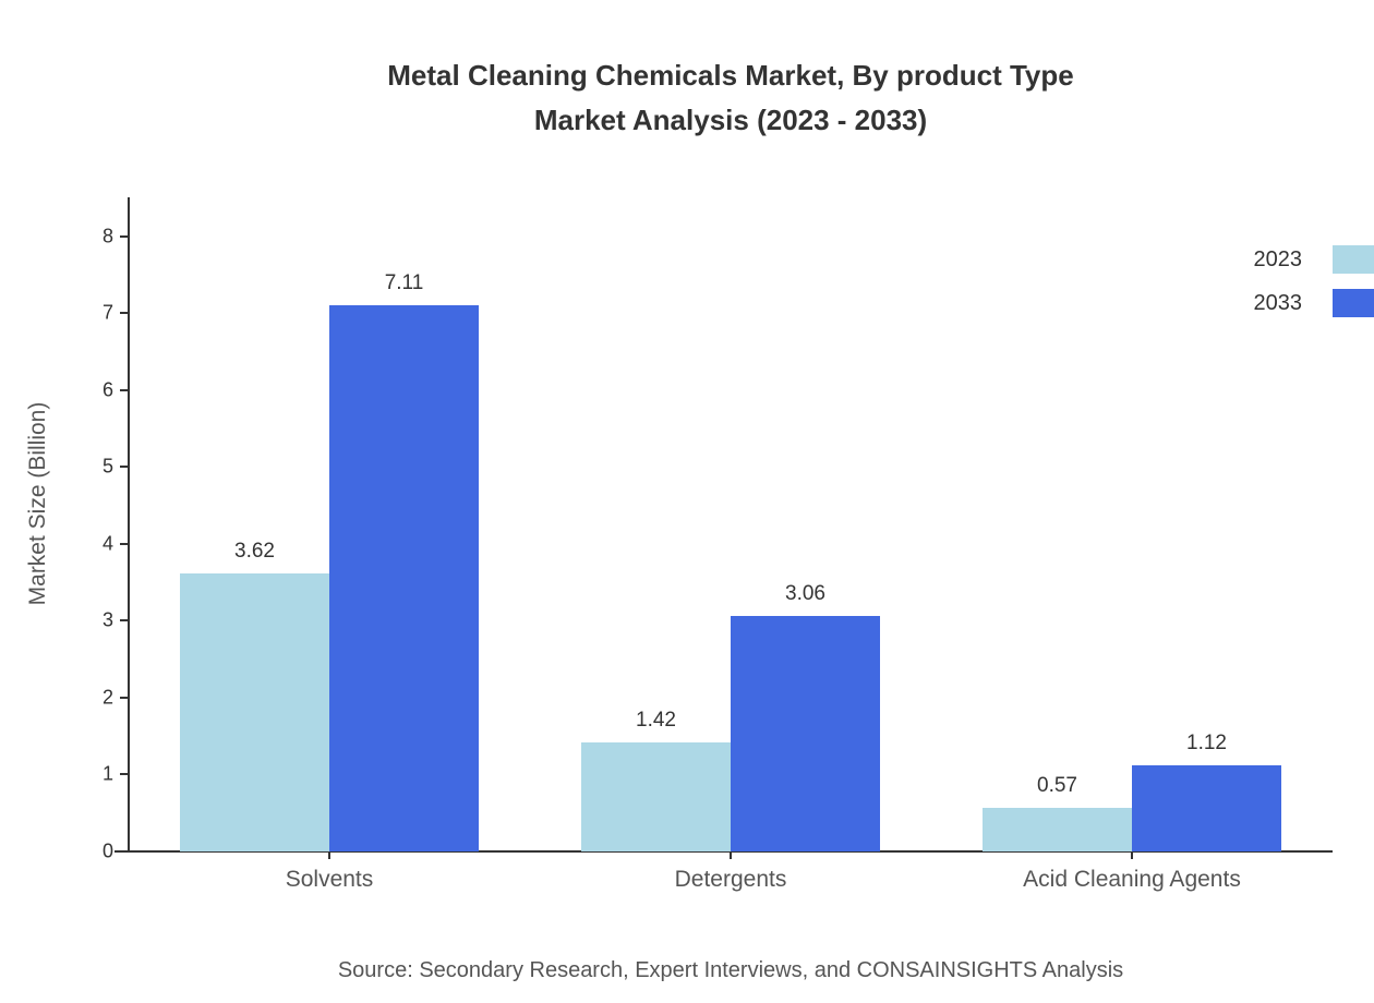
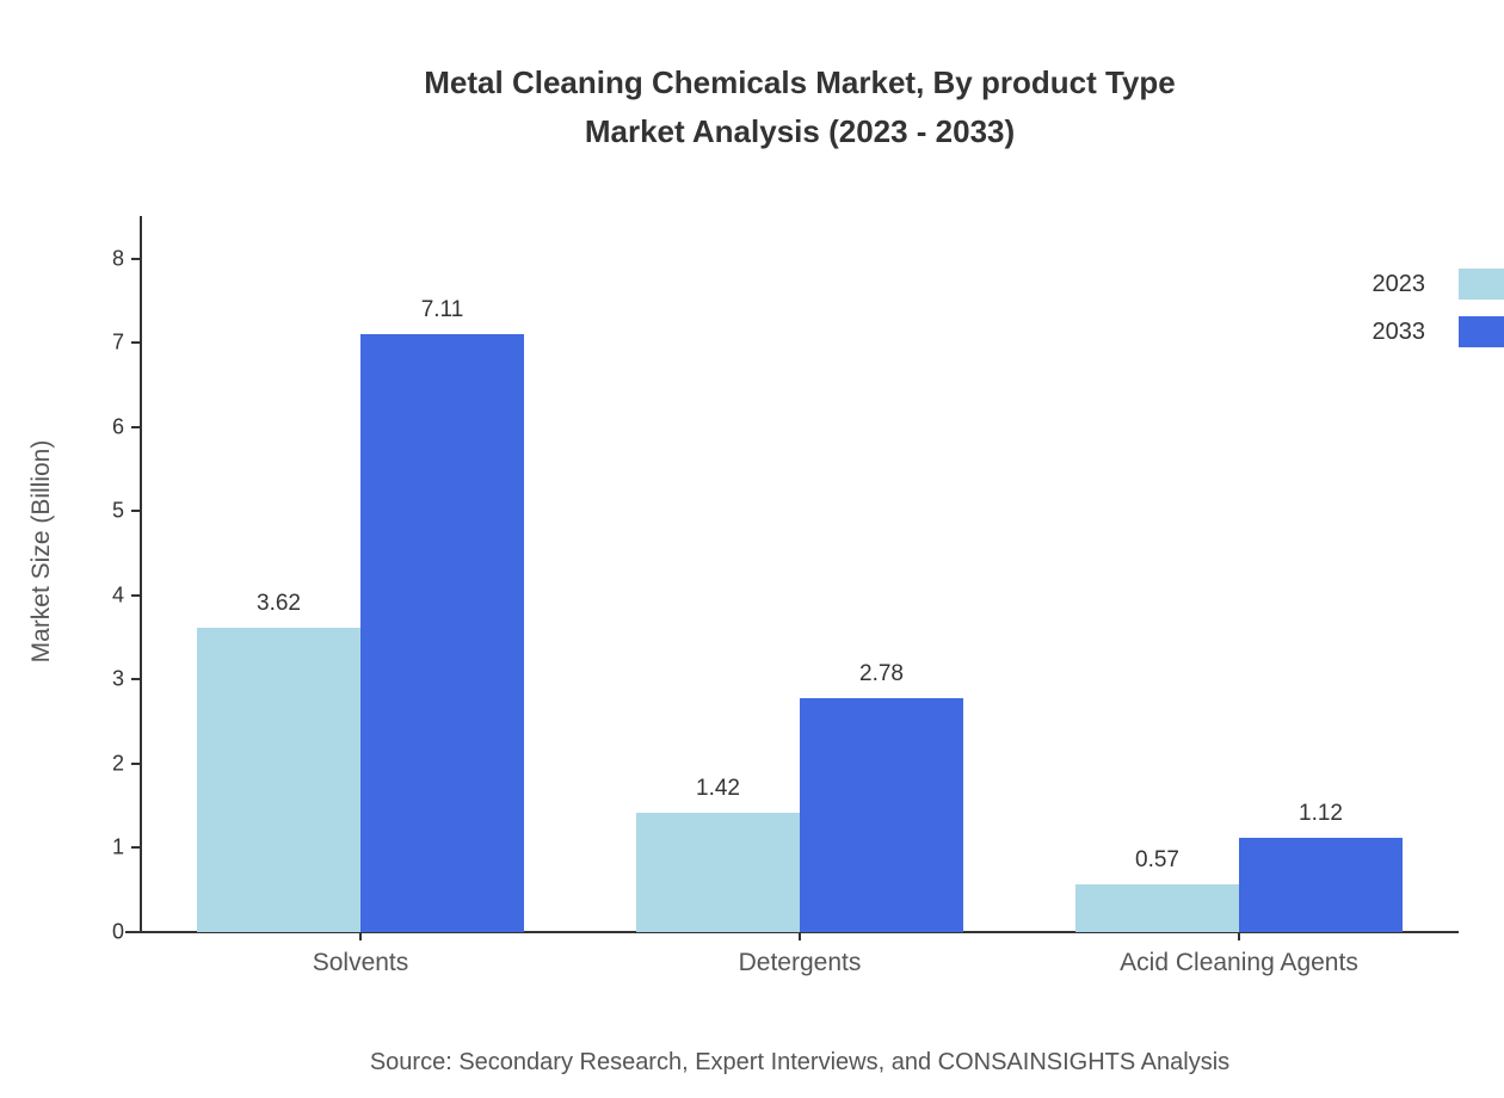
2033/Detergents: 3.06 -> 2.78
